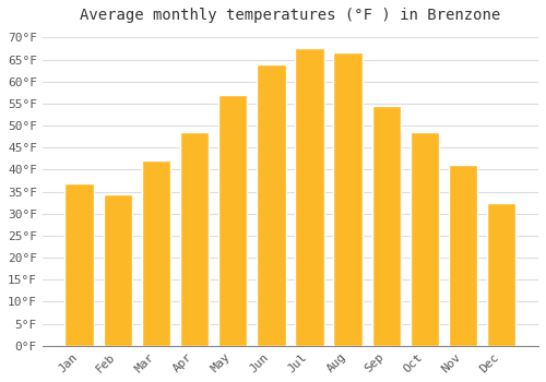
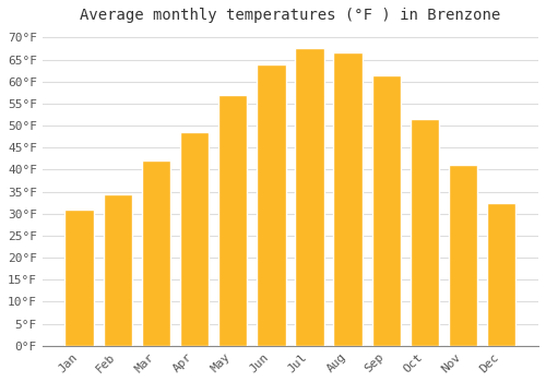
Jan: 37.0°F -> 31.0°F
Sep: 54.5°F -> 61.5°F
Oct: 48.5°F -> 51.5°F
